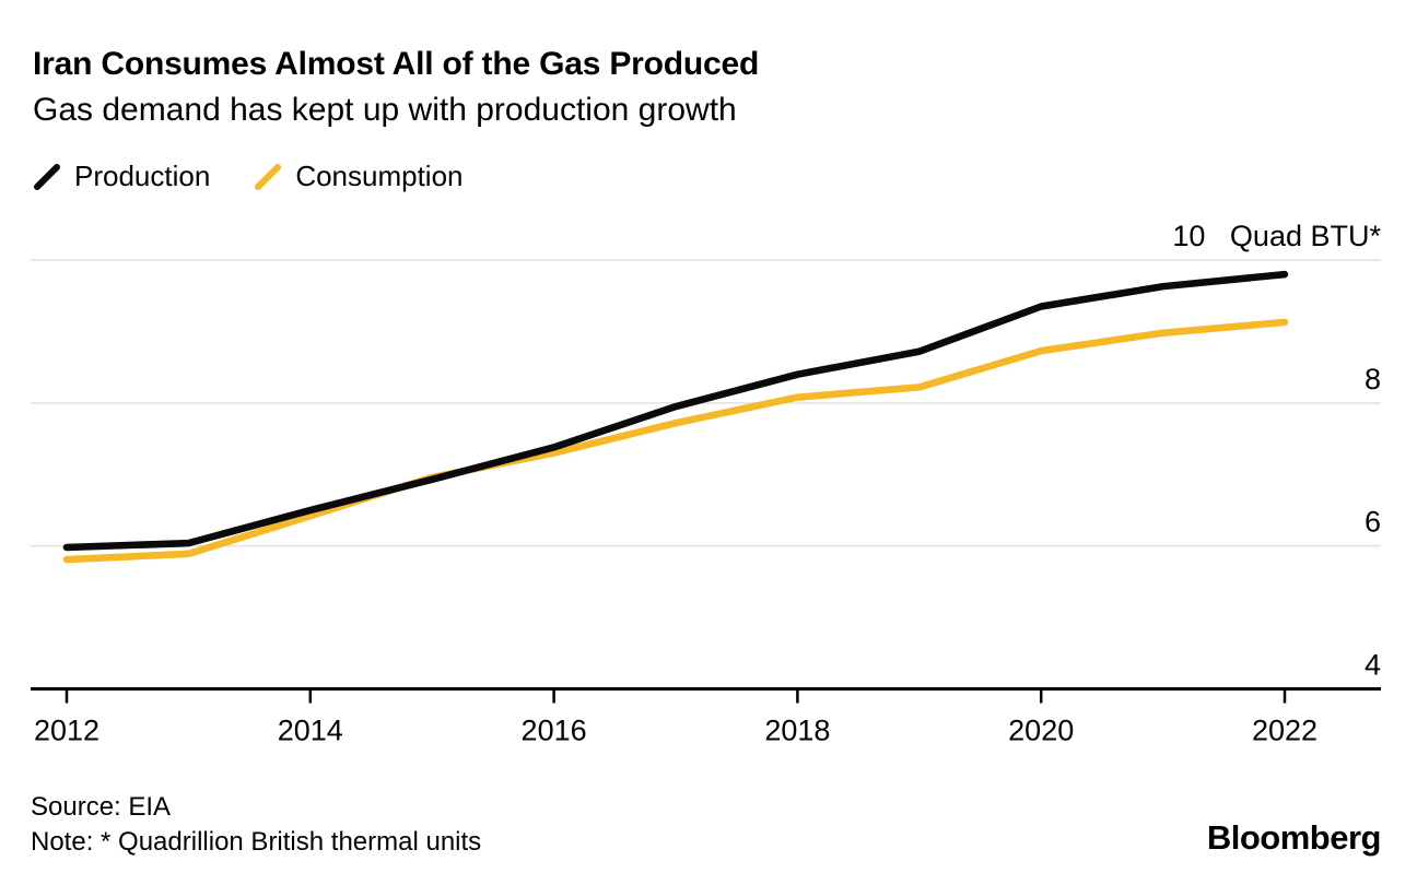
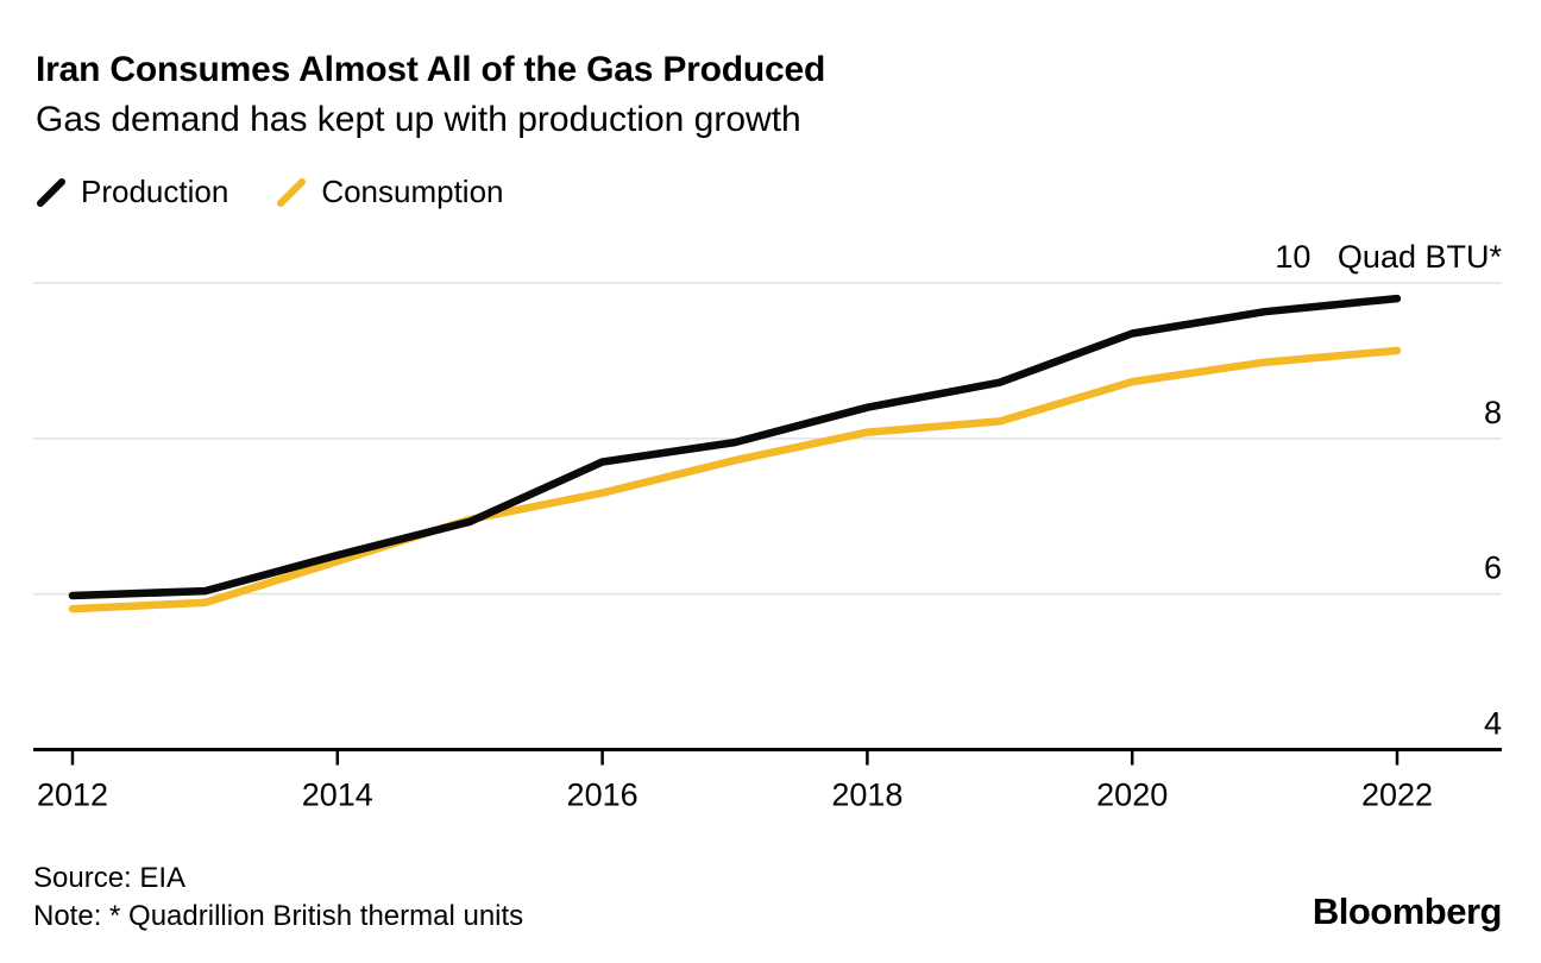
Production/2016: 7.4 -> 7.7
